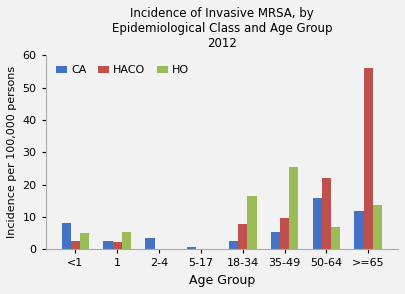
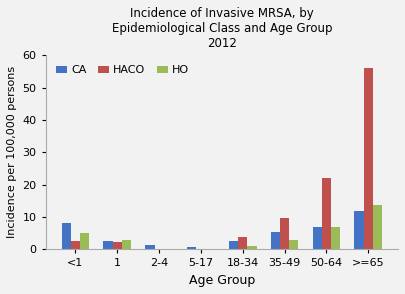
HO/1: 5.5 -> 2.8
CA/2-4: 3.5 -> 1.4
HACO/18-34: 8.0 -> 3.8
HO/18-34: 16.5 -> 1.2
HO/35-49: 25.5 -> 2.8
CA/50-64: 16.0 -> 7.0
